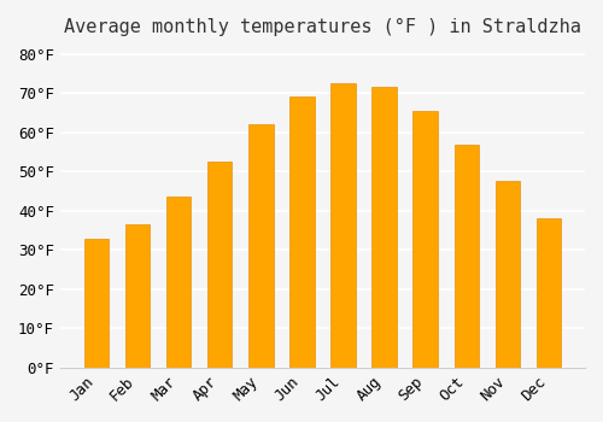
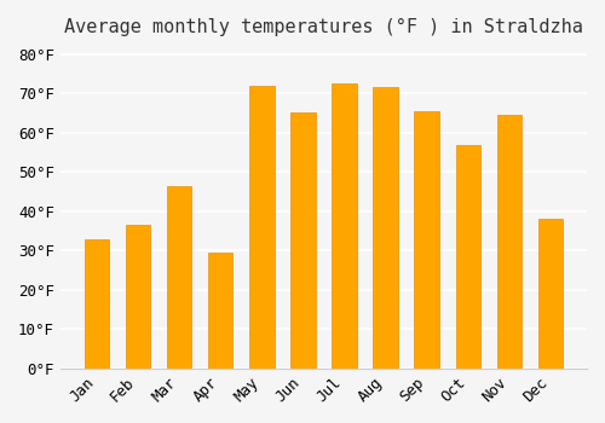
Mar: 43.5°F -> 46.5°F
Apr: 52.5°F -> 29.5°F
May: 62.0°F -> 72.0°F
Jun: 69.0°F -> 65.0°F
Nov: 47.5°F -> 64.5°F
